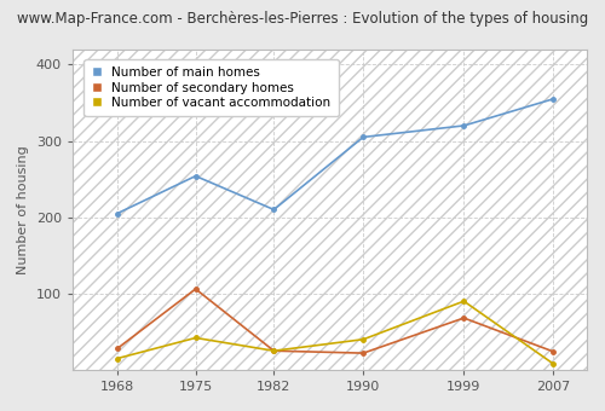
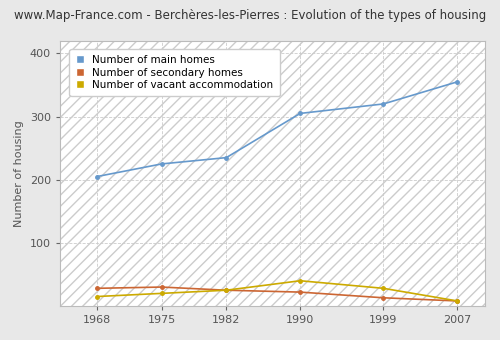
Number of main homes/1975: 254 -> 225
Number of secondary homes/1975: 106 -> 30
Number of vacant accommodation/1975: 42 -> 20
Number of main homes/1982: 210 -> 235
Number of secondary homes/1999: 68 -> 13
Number of vacant accommodation/1999: 90 -> 28
Number of secondary homes/2007: 24 -> 8
